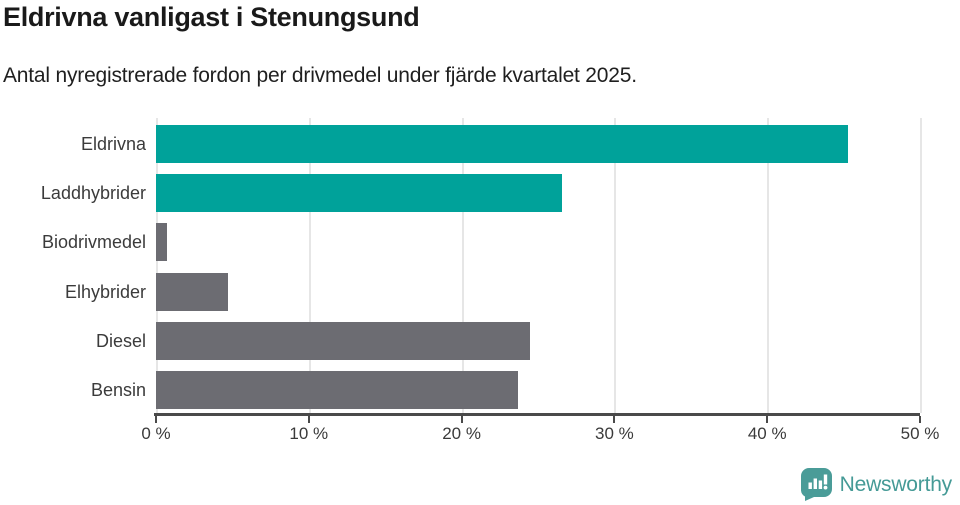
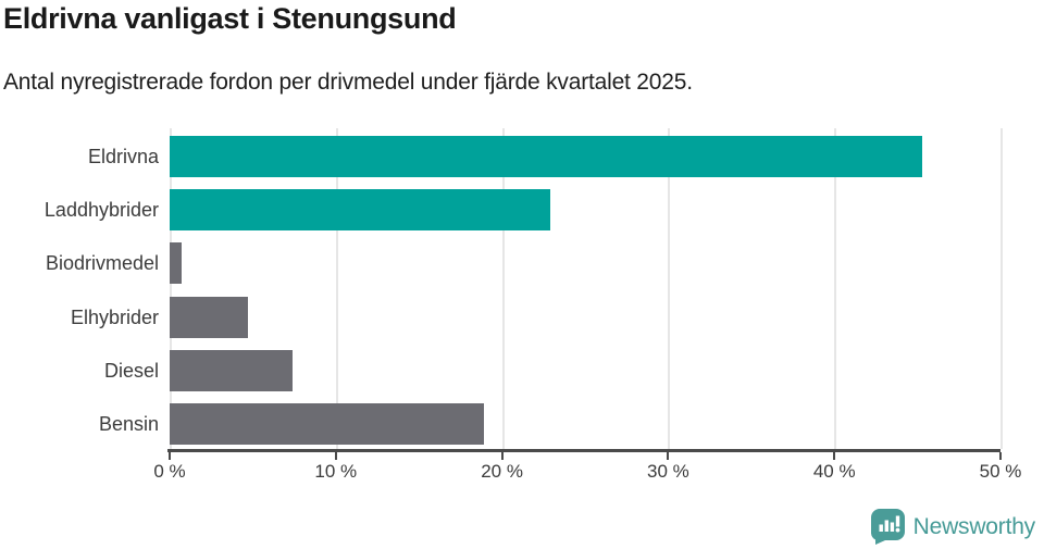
Laddhybrider: 26.6% -> 22.9%
Diesel: 24.5% -> 7.4%
Bensin: 23.7% -> 18.9%
